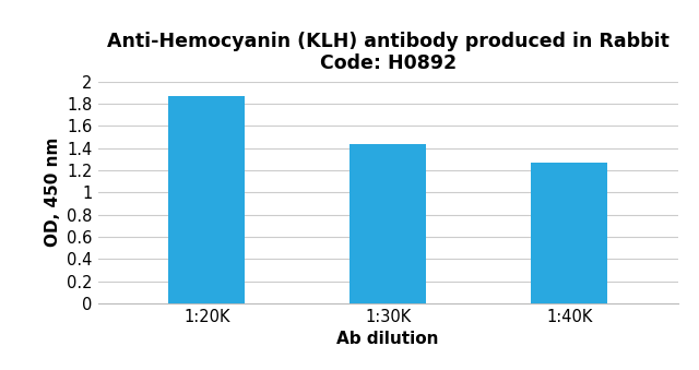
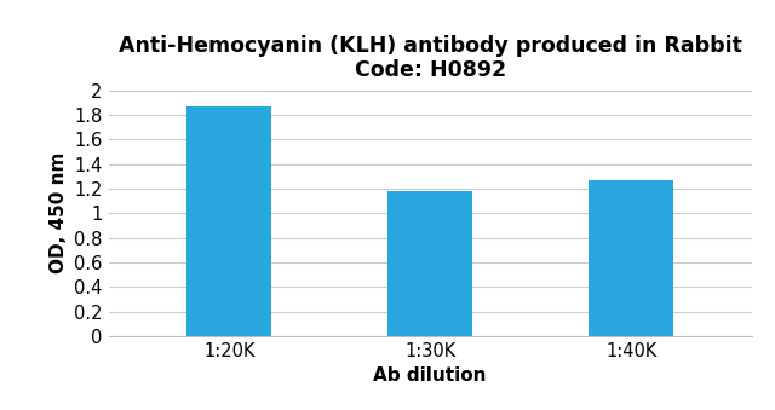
1:30K: 1.44 -> 1.18
